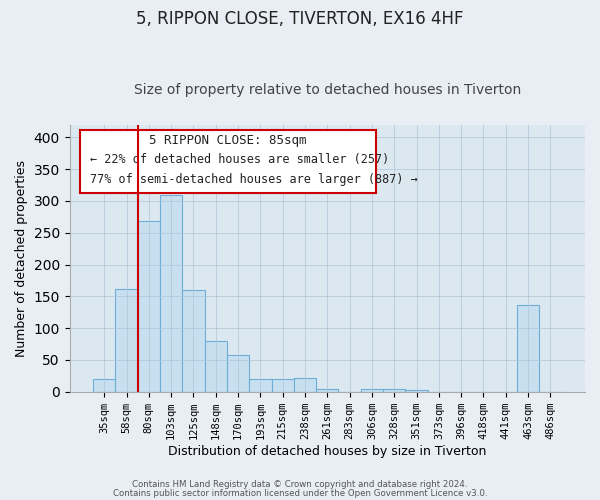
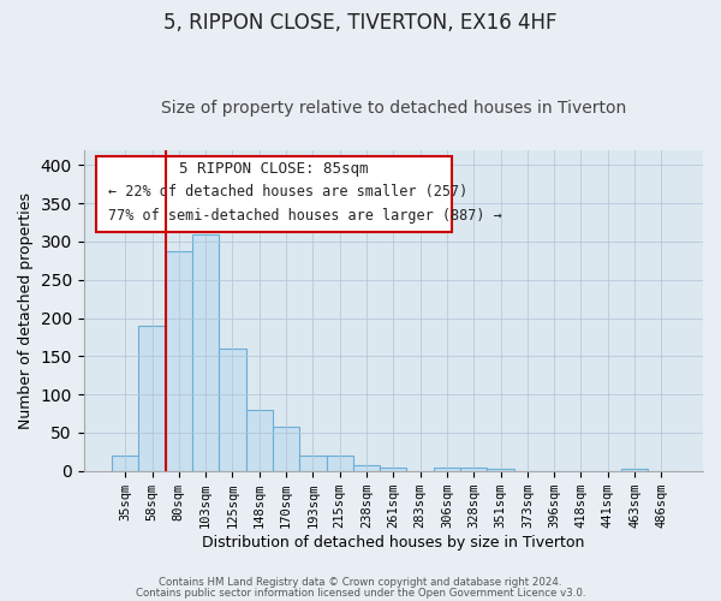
58sqm: 162 -> 190
80sqm: 268 -> 288
238sqm: 22 -> 8
463sqm: 136 -> 3
